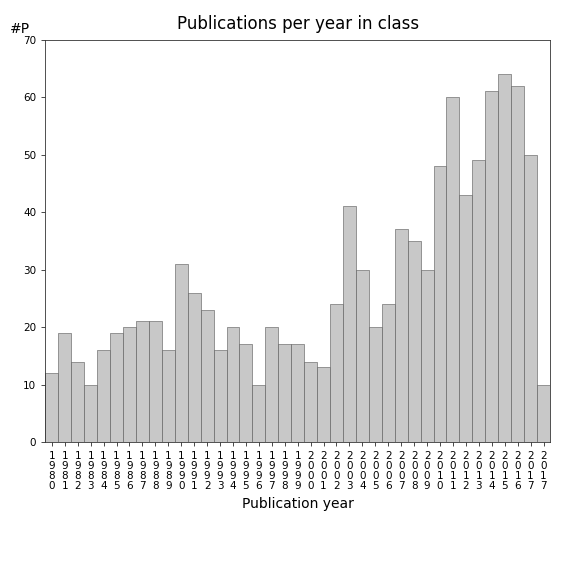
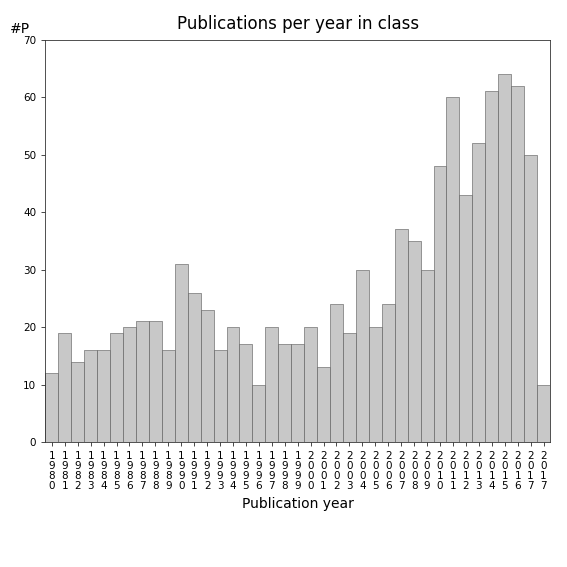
1 9 8 3: 10 -> 16
2 0 0 0: 14 -> 20
2 0 0 3: 41 -> 19
2 0 1 3: 49 -> 52
